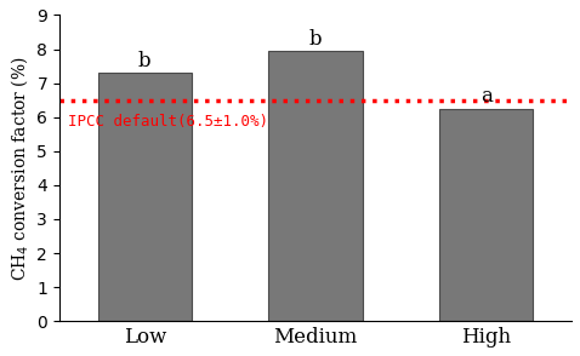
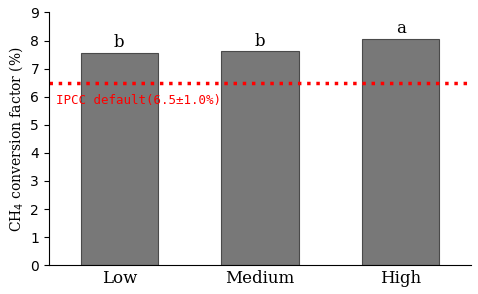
Low: 7.30 -> 7.57
Medium: 7.95 -> 7.62
High: 6.25 -> 8.07
